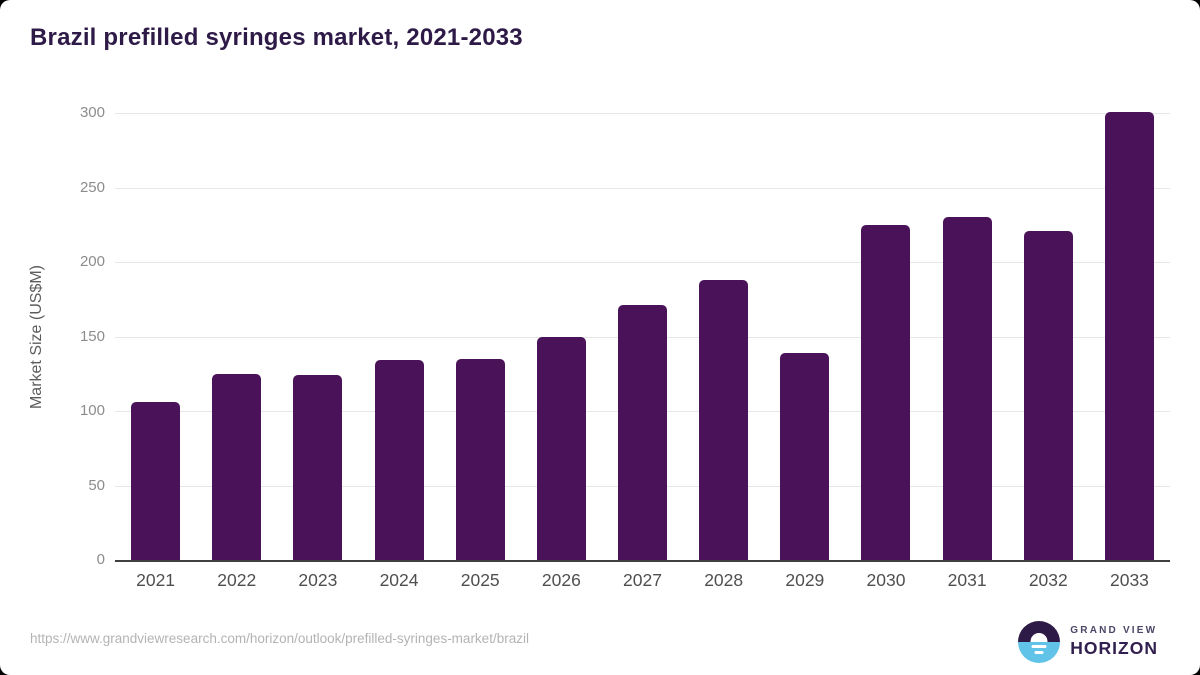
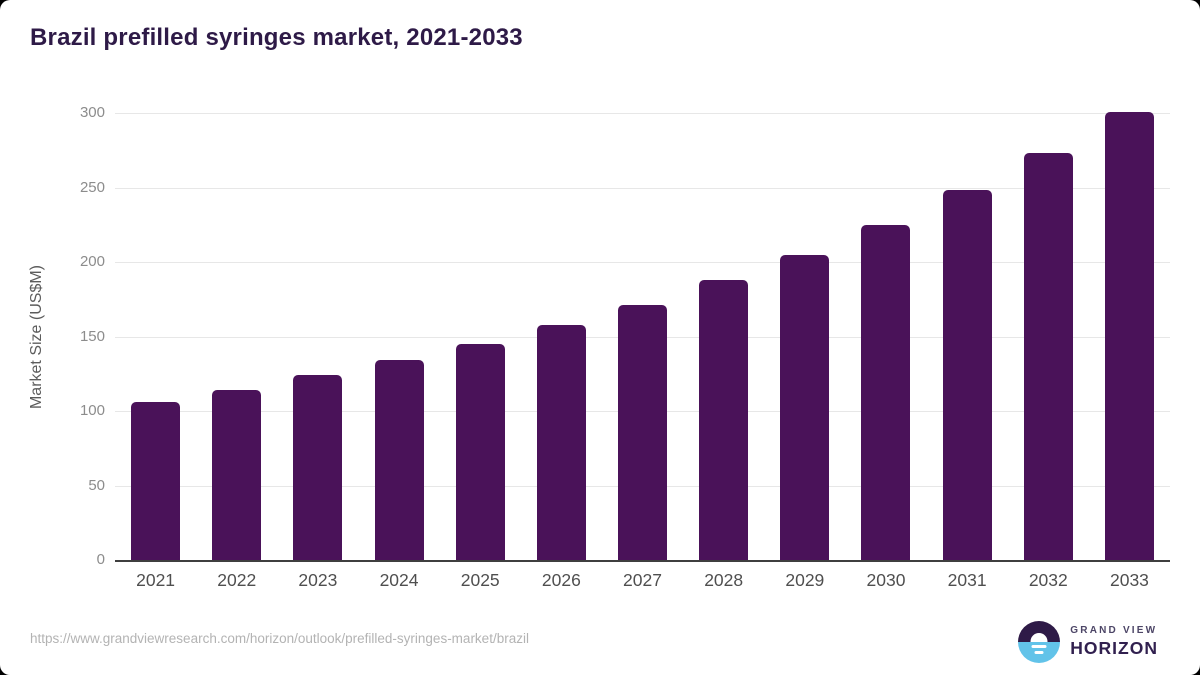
2022: 125 -> 114
2025: 135 -> 145
2026: 150 -> 158
2029: 139 -> 205
2031: 230 -> 248
2032: 221 -> 273
